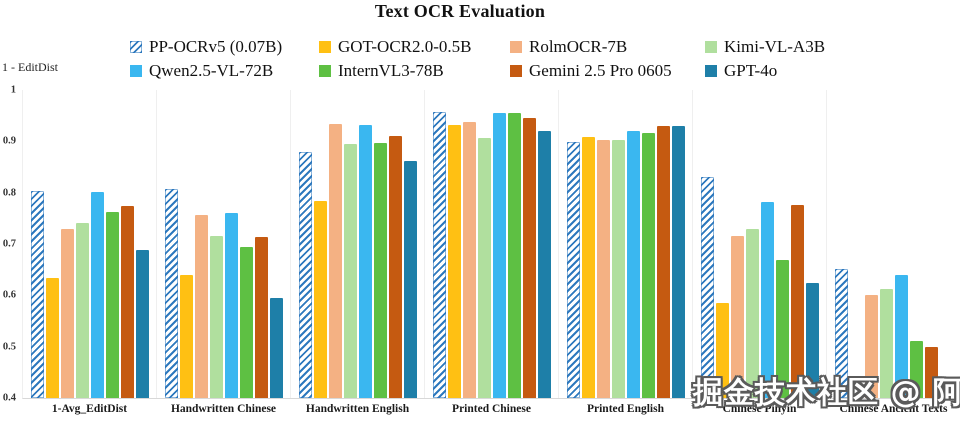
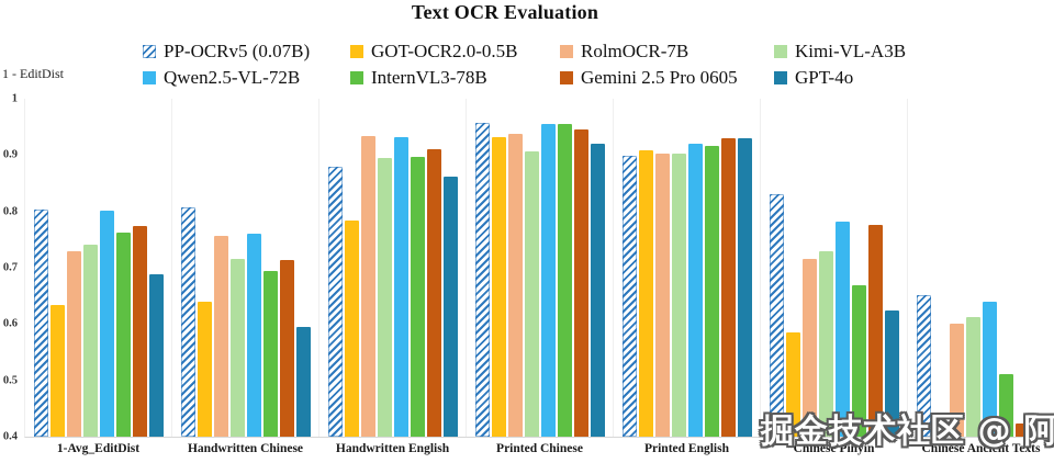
Gemini 2.5 Pro 0605/Chinese Ancient Texts: 0.50 -> 0.42
